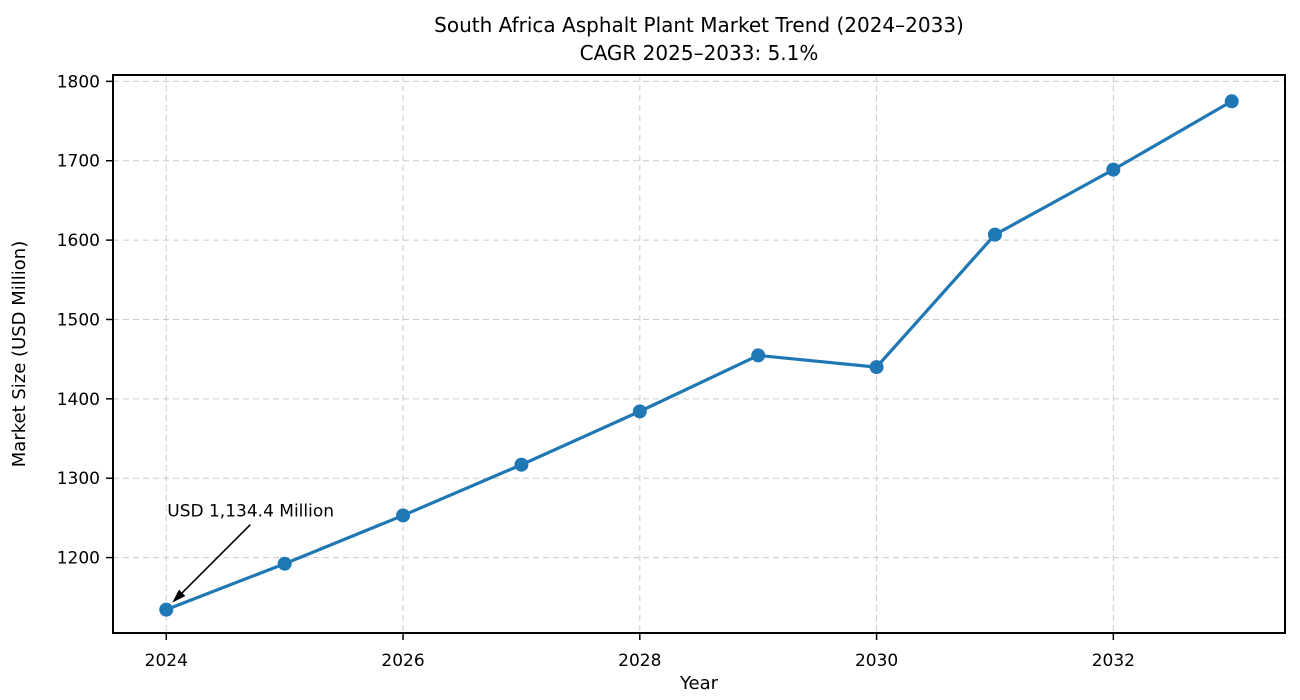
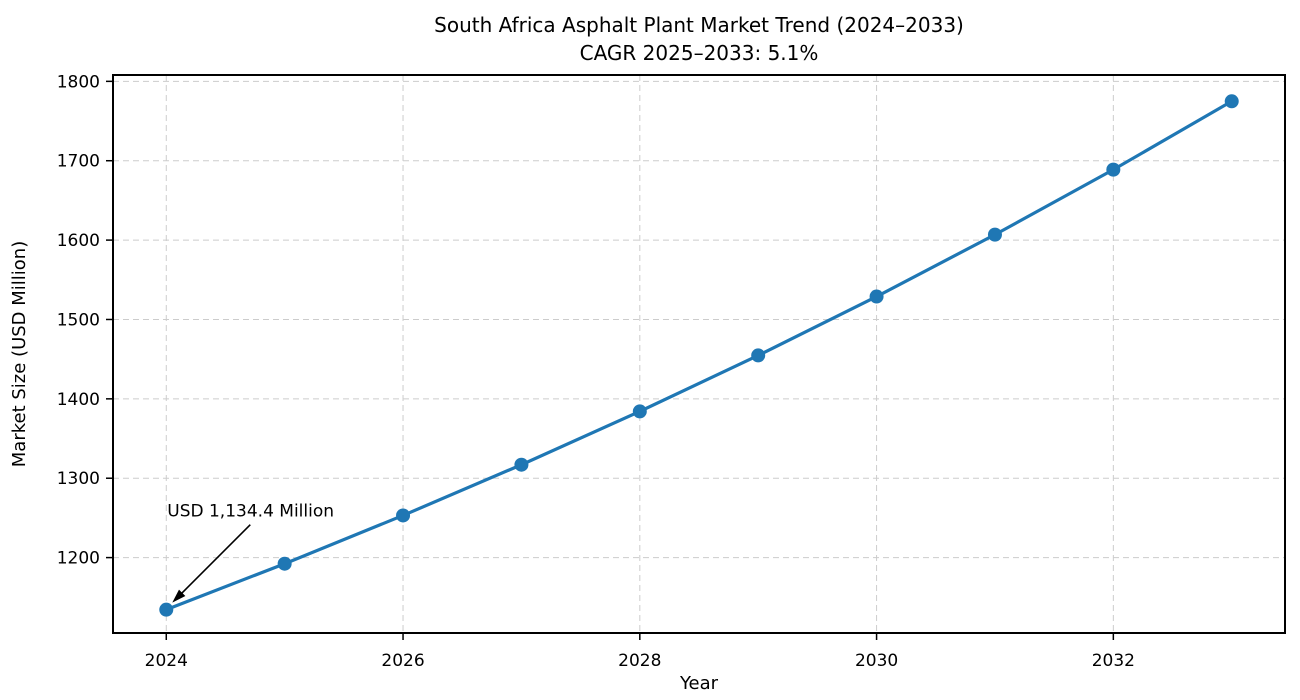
2030: 1440 -> 1530
